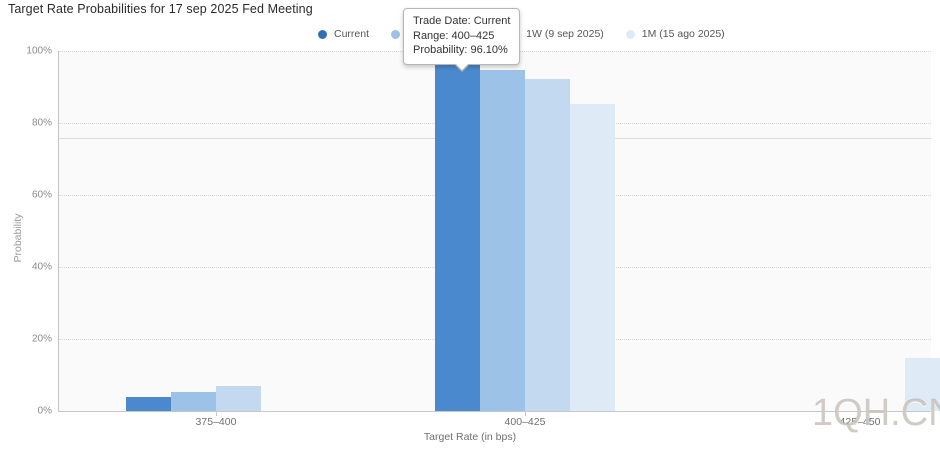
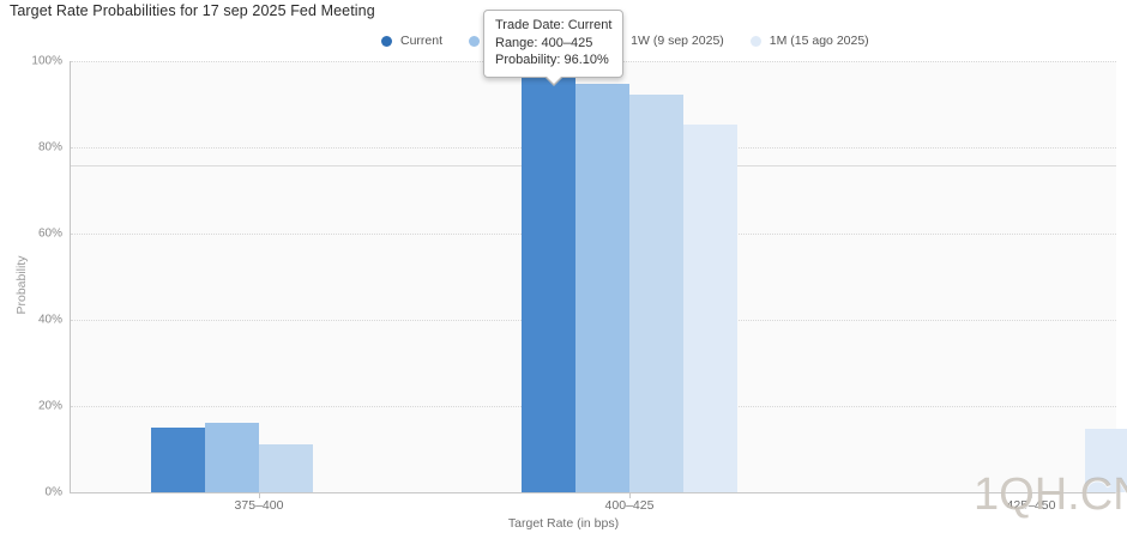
Current/375–400: 4% -> 15%
1D (12 sep 2025)/375–400: 5% -> 16%
1W (9 sep 2025)/375–400: 7% -> 11%
